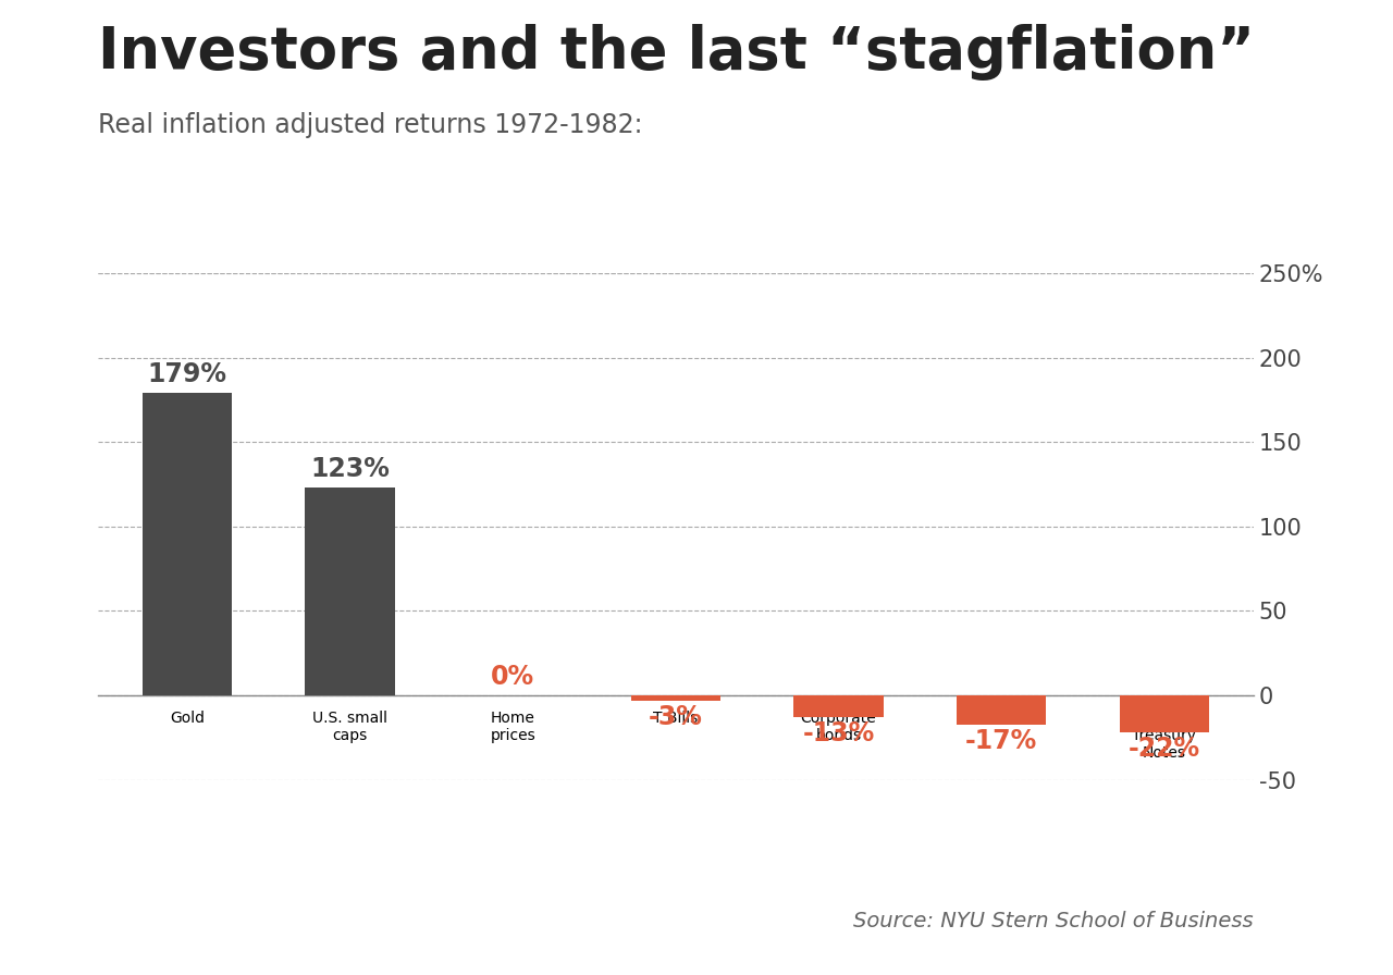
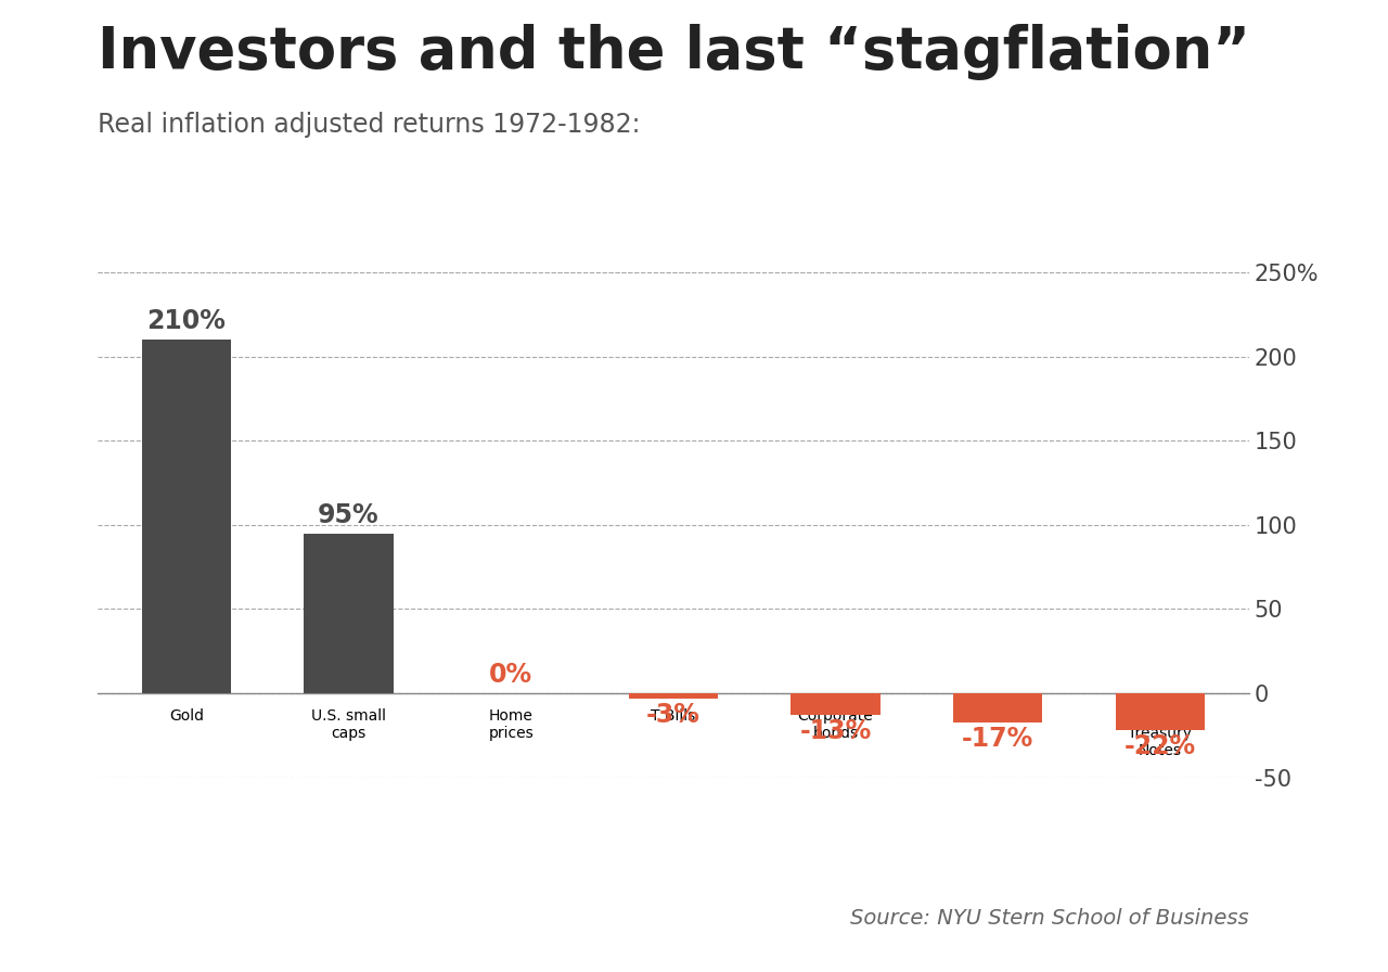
Gold: 179% -> 210%
U.S. small caps: 123% -> 95%
